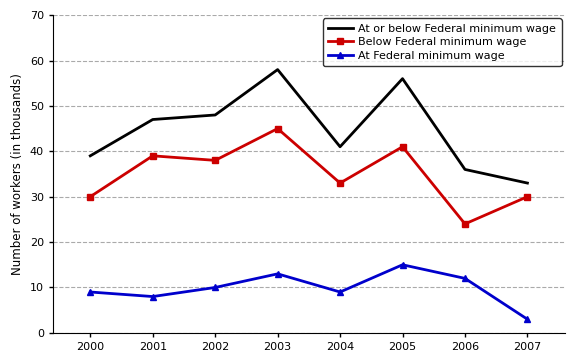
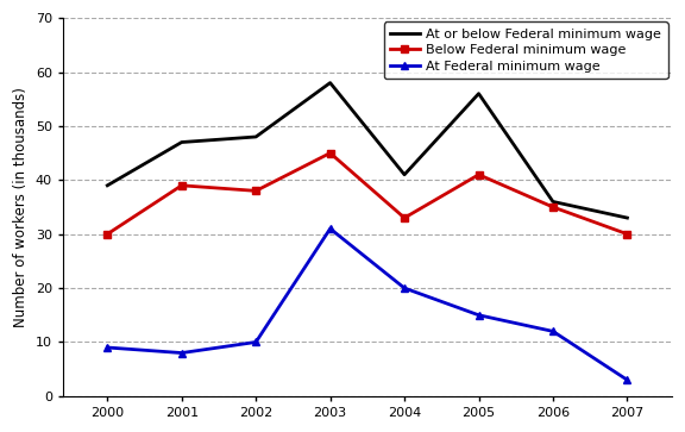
At Federal minimum wage/2003: 13 -> 31
At Federal minimum wage/2004: 9 -> 20
Below Federal minimum wage/2006: 24 -> 35
